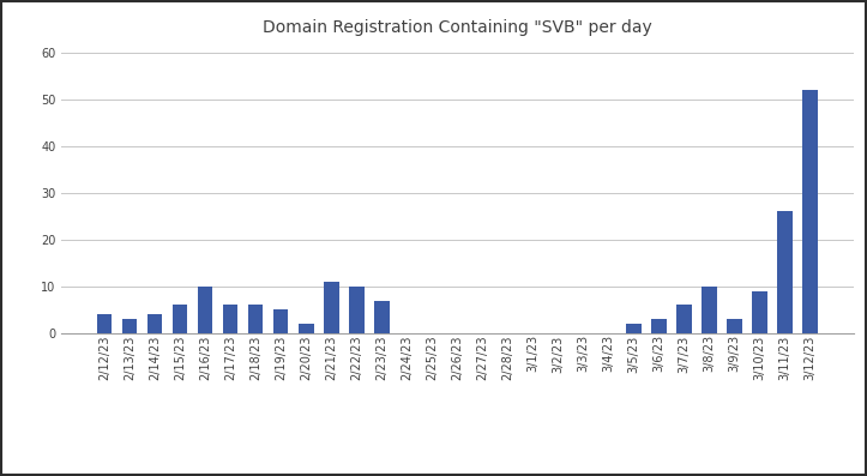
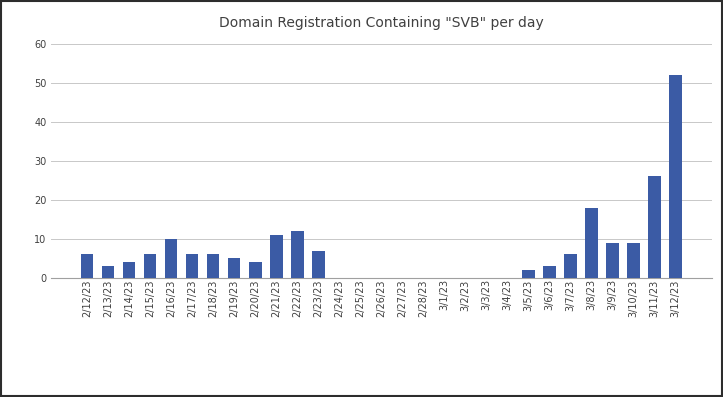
2/12/23: 4 -> 6
2/20/23: 2 -> 4
2/22/23: 10 -> 12
3/8/23: 10 -> 18
3/9/23: 3 -> 9
